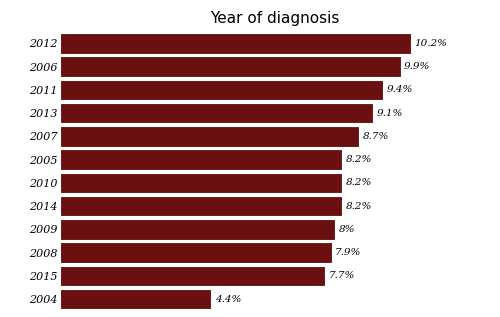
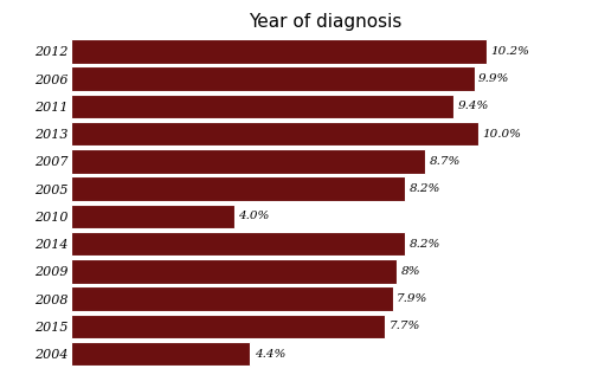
2013: 9.1% -> 10.0%
2010: 8.2% -> 4.0%
